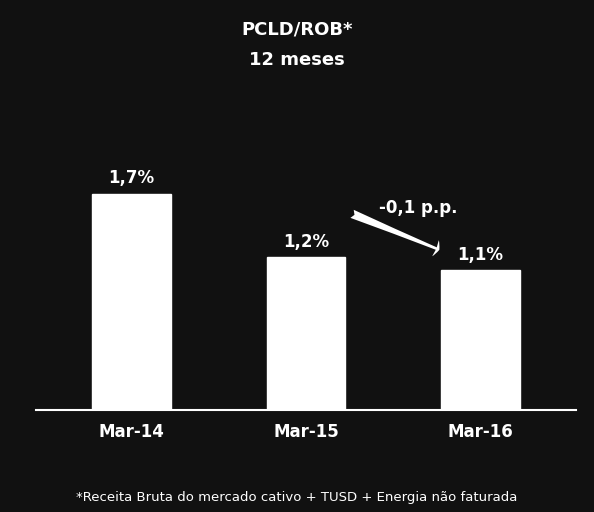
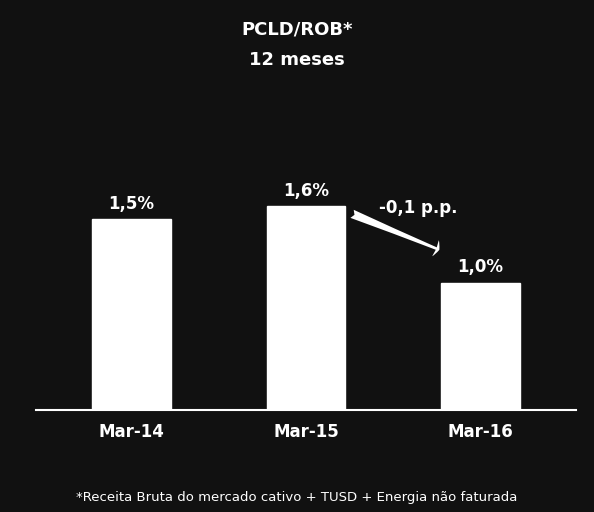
Mar-14: 1,7% -> 1,5%
Mar-15: 1,2% -> 1,6%
Mar-16: 1,1% -> 1,0%
